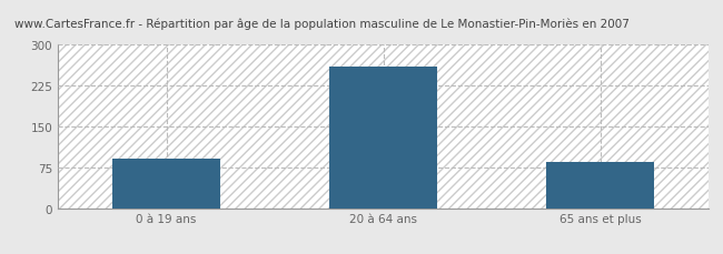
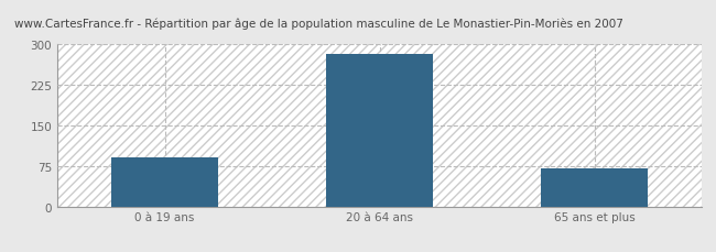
20 à 64 ans: 260 -> 283
65 ans et plus: 85 -> 70
